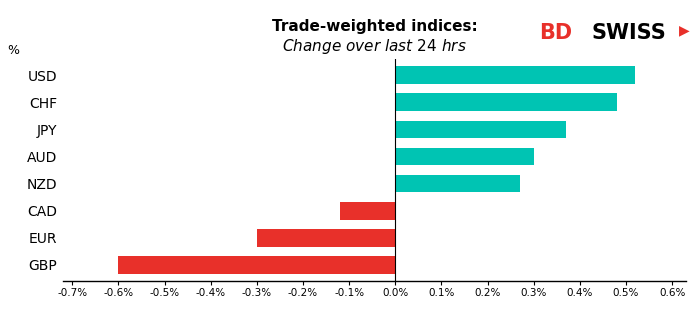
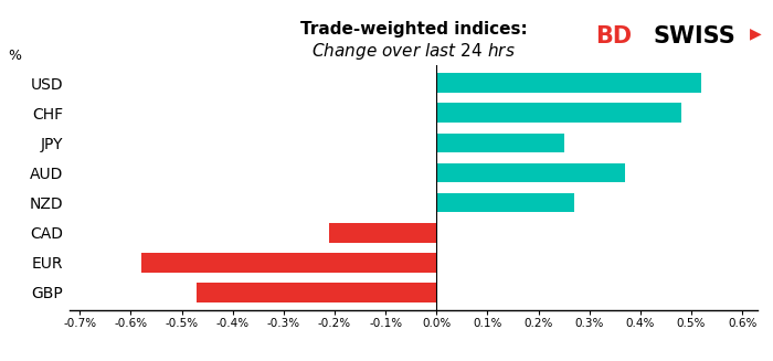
JPY: 0.37% -> 0.25%
AUD: 0.30% -> 0.37%
CAD: -0.12% -> -0.21%
EUR: -0.30% -> -0.58%
GBP: -0.60% -> -0.47%
